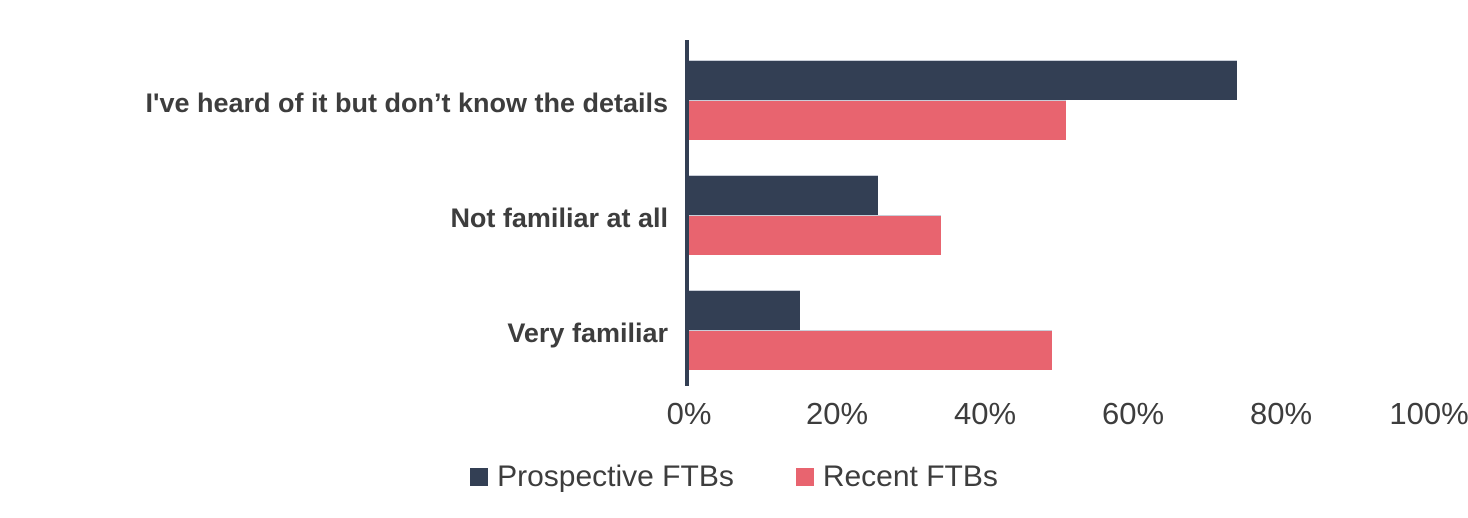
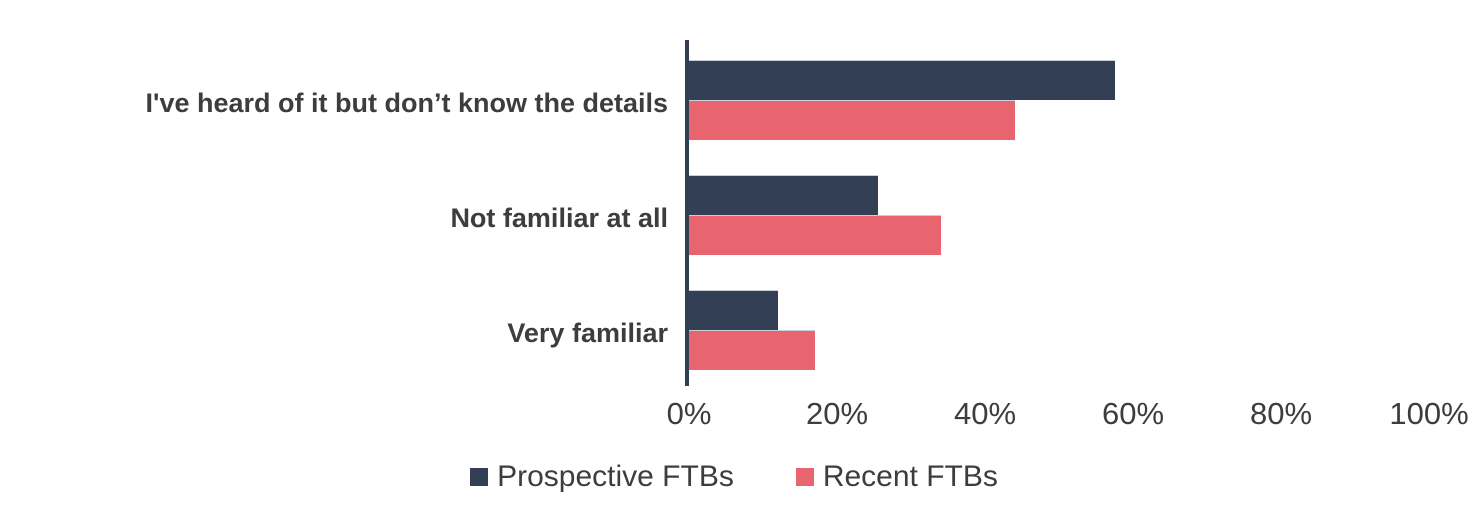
Prospective FTBs/I've heard of it but don’t know the details: 74% -> 58%
Recent FTBs/I've heard of it but don’t know the details: 51% -> 44%
Prospective FTBs/Very familiar: 15% -> 12%
Recent FTBs/Very familiar: 49% -> 17%
